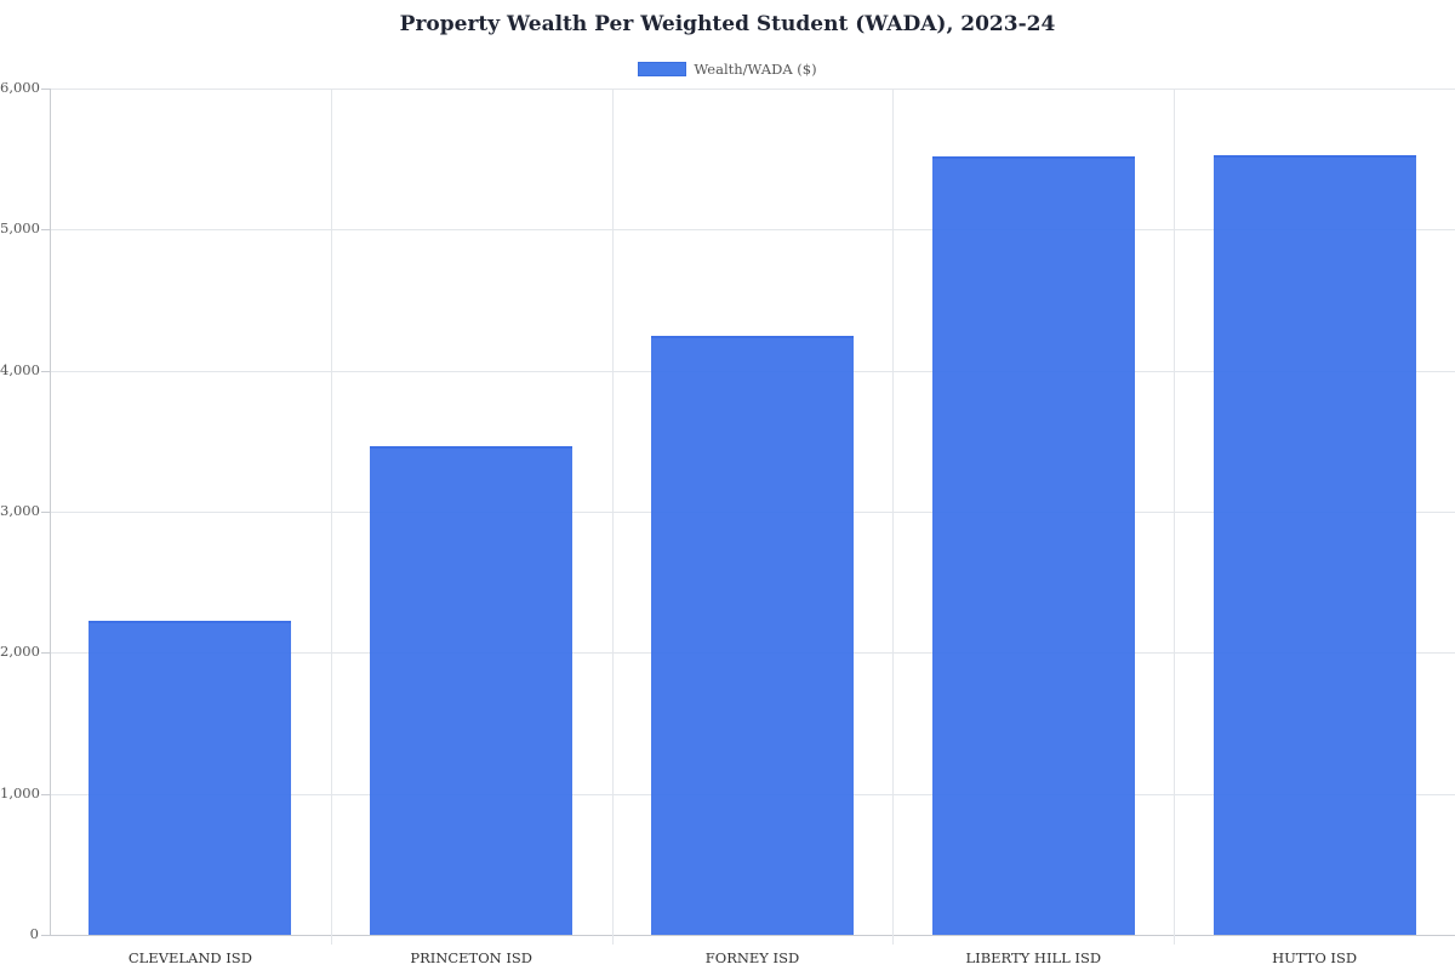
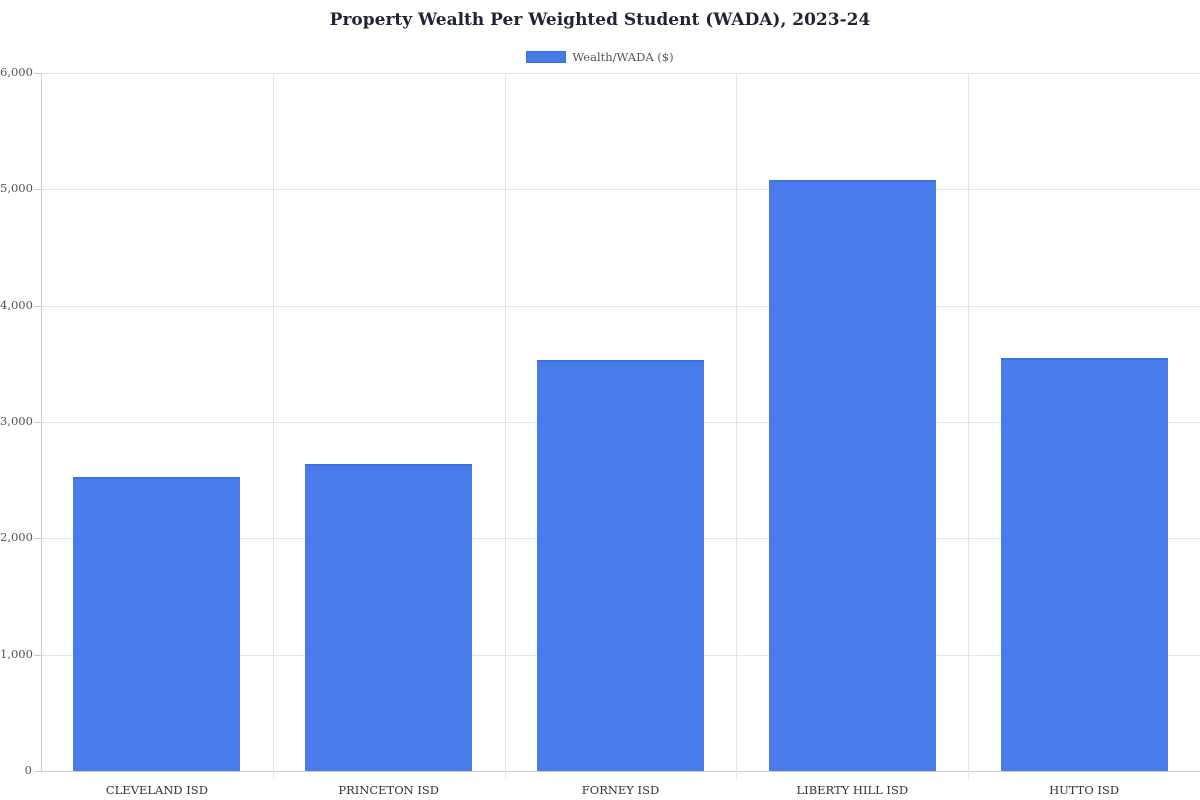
CLEVELAND ISD: 2230 -> 2530
PRINCETON ISD: 3470 -> 2640
FORNEY ISD: 4240 -> 3530
LIBERTY HILL ISD: 5520 -> 5080
HUTTO ISD: 5530 -> 3550
